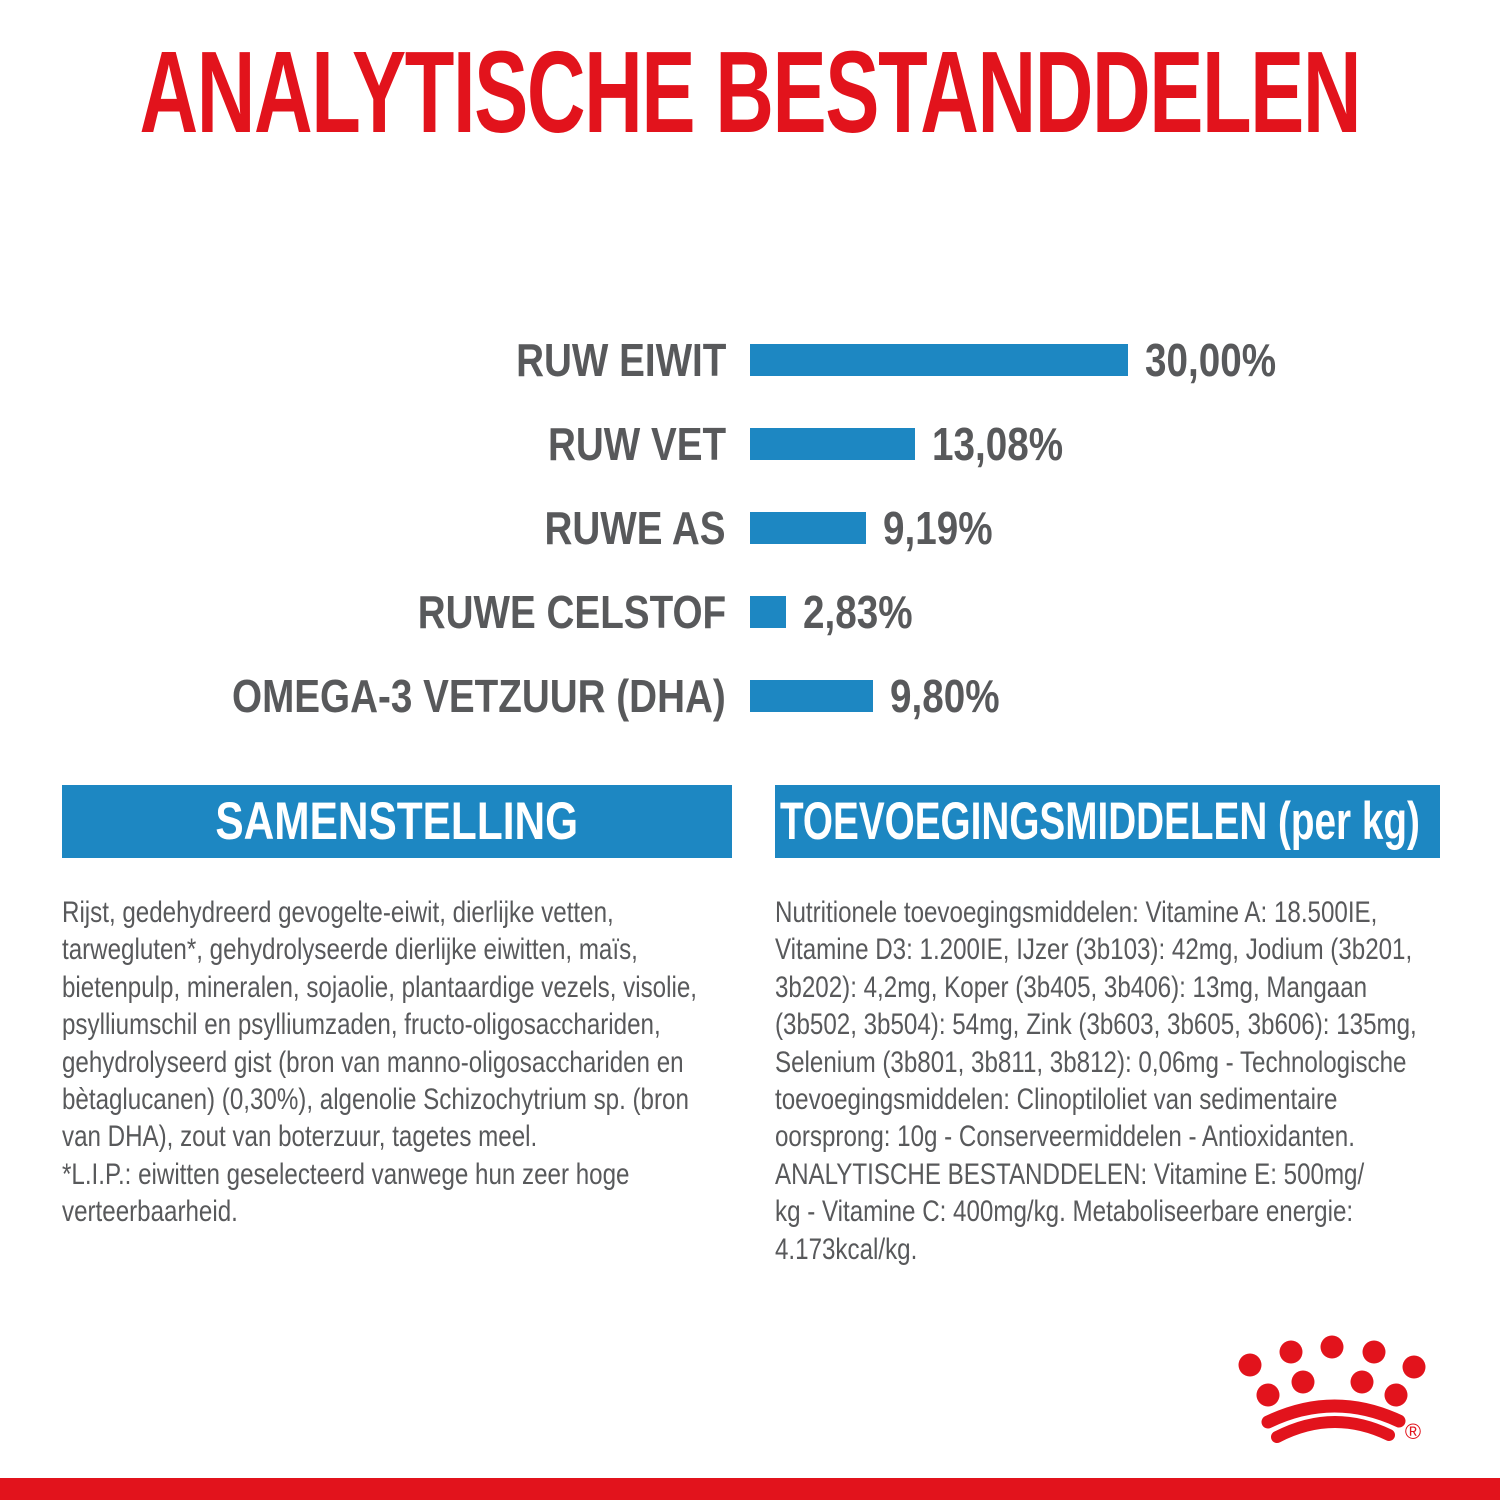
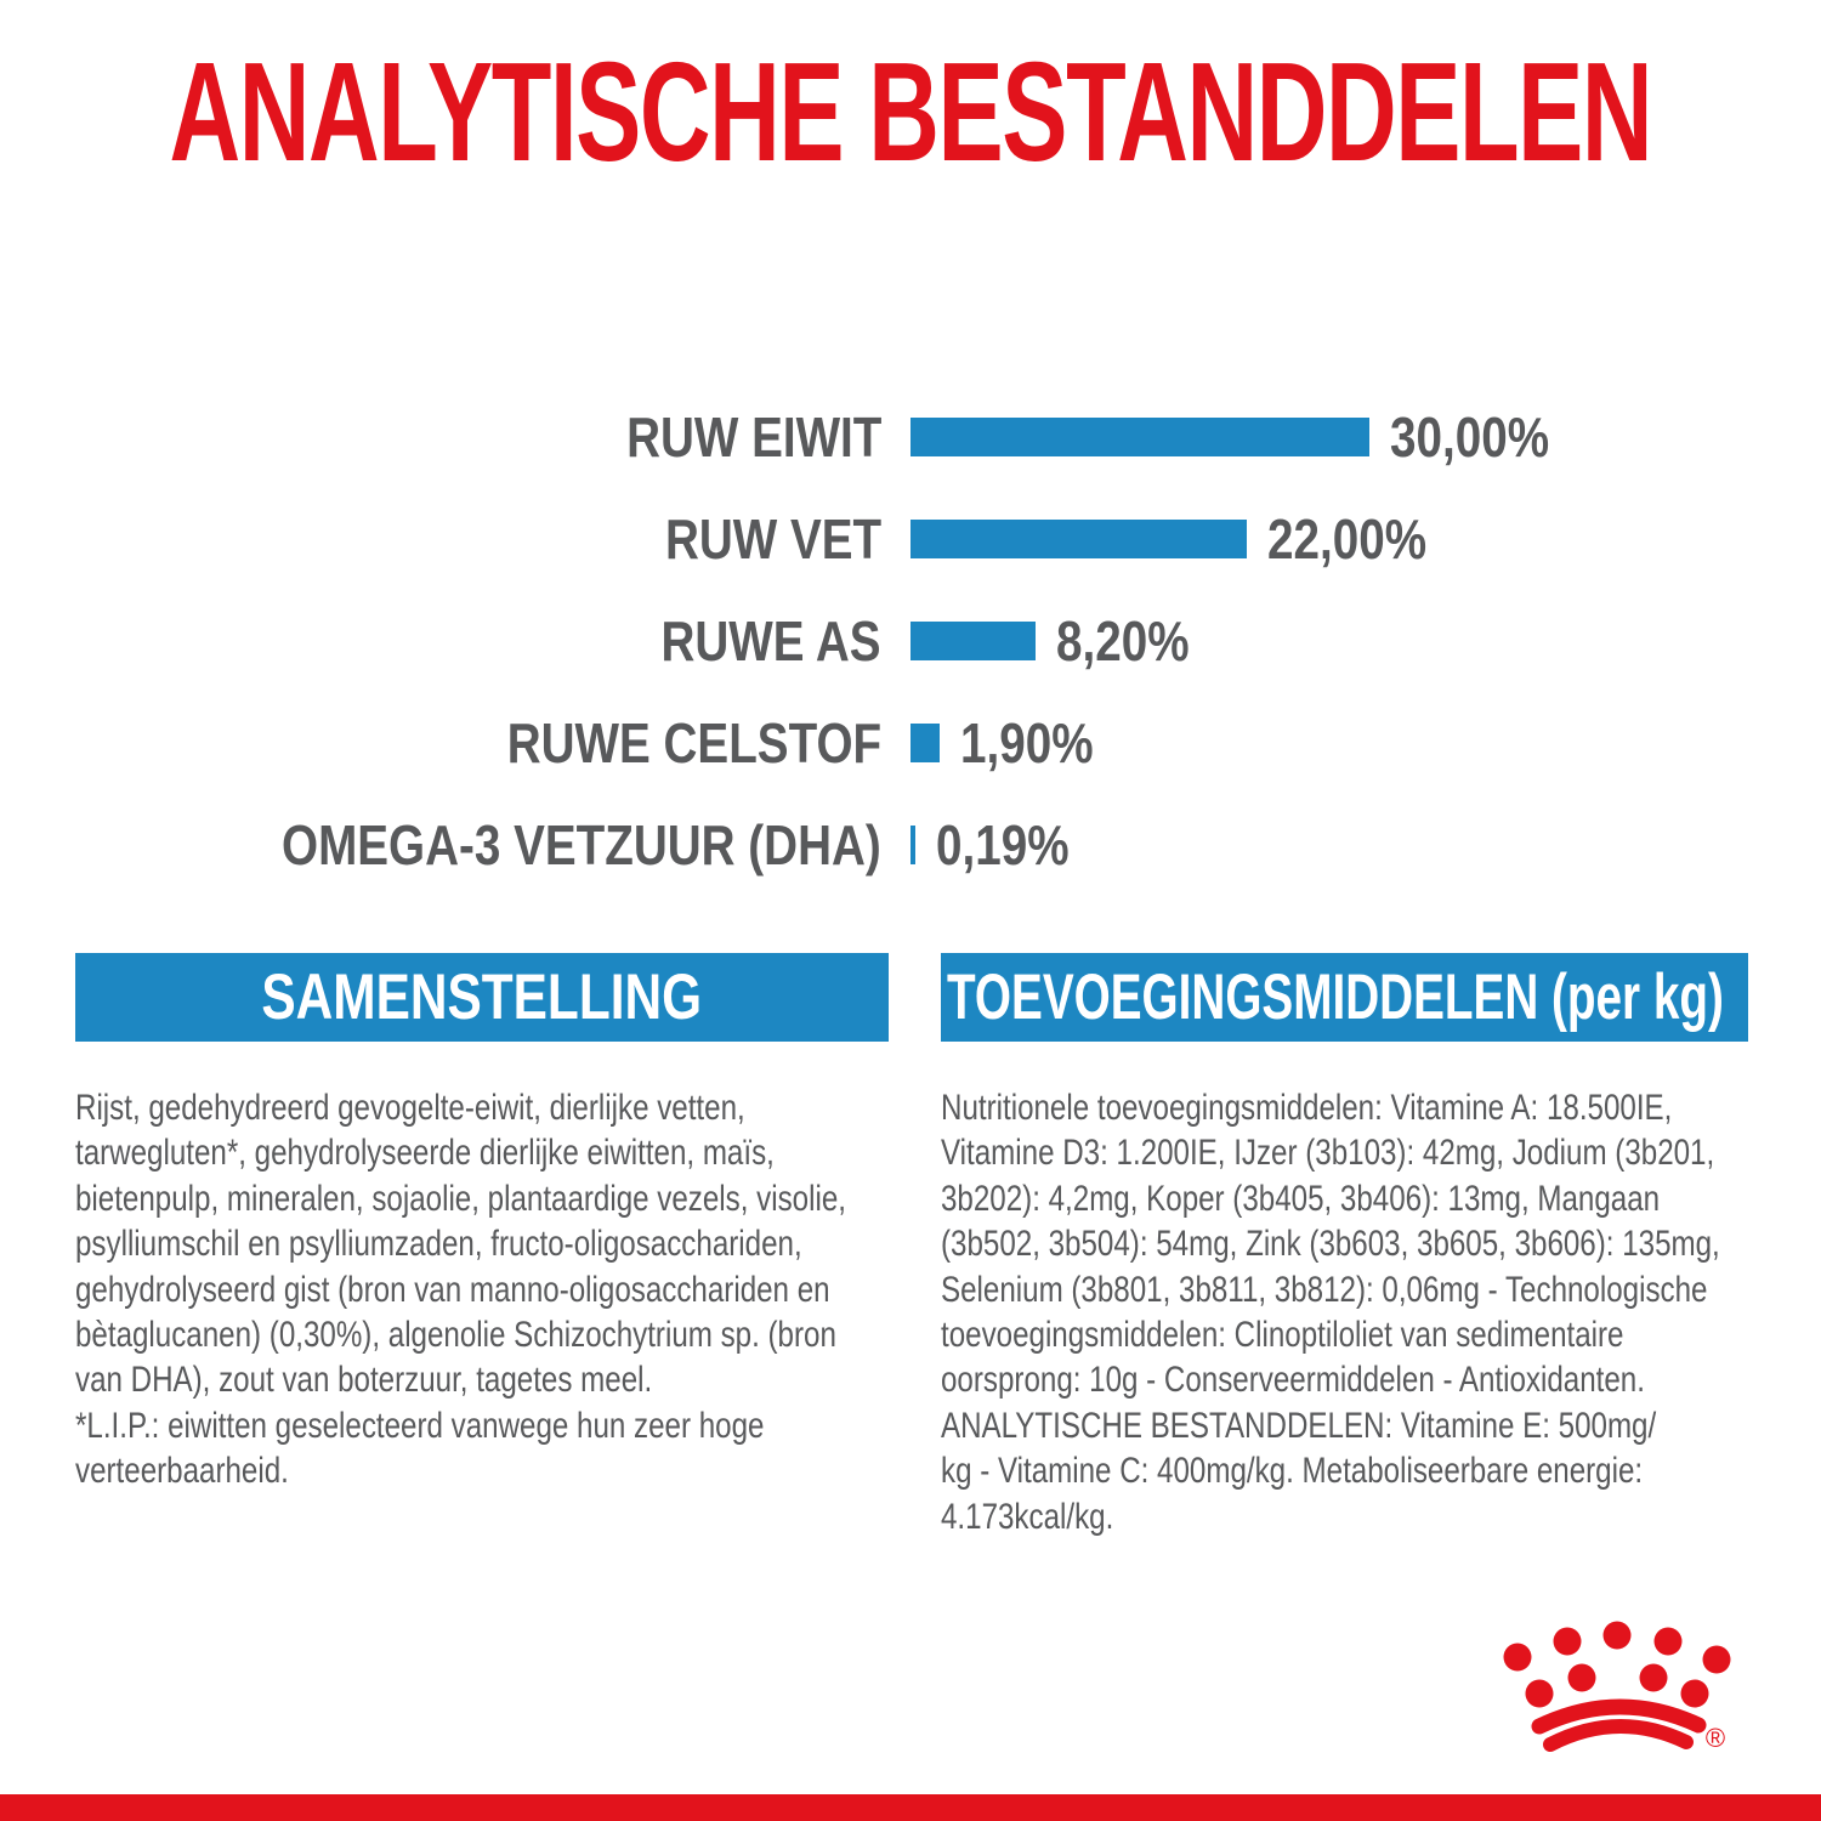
RUW VET: 13,08% -> 22,00%
RUWE AS: 9,19% -> 8,20%
RUWE CELSTOF: 2,83% -> 1,90%
OMEGA-3 VETZUUR (DHA): 9,80% -> 0,19%
